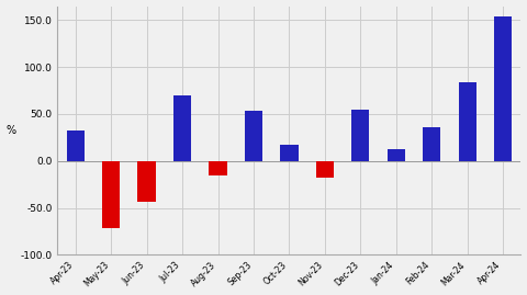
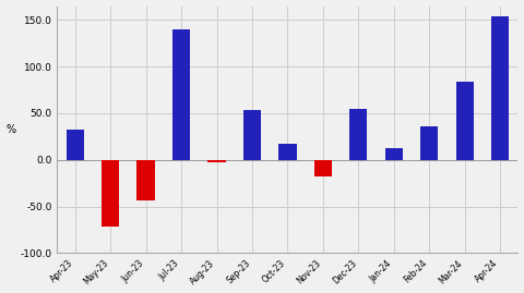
Jul-23: 70 -> 140
Aug-23: -16 -> -3
